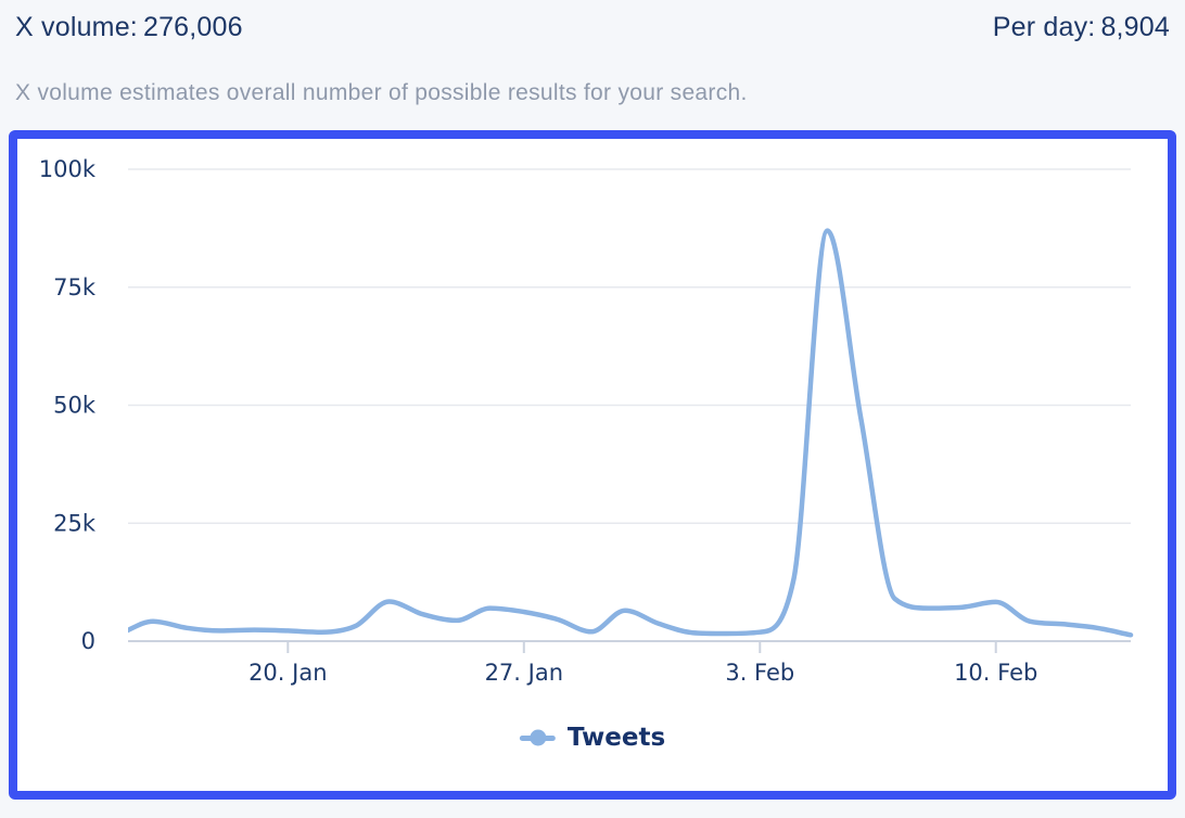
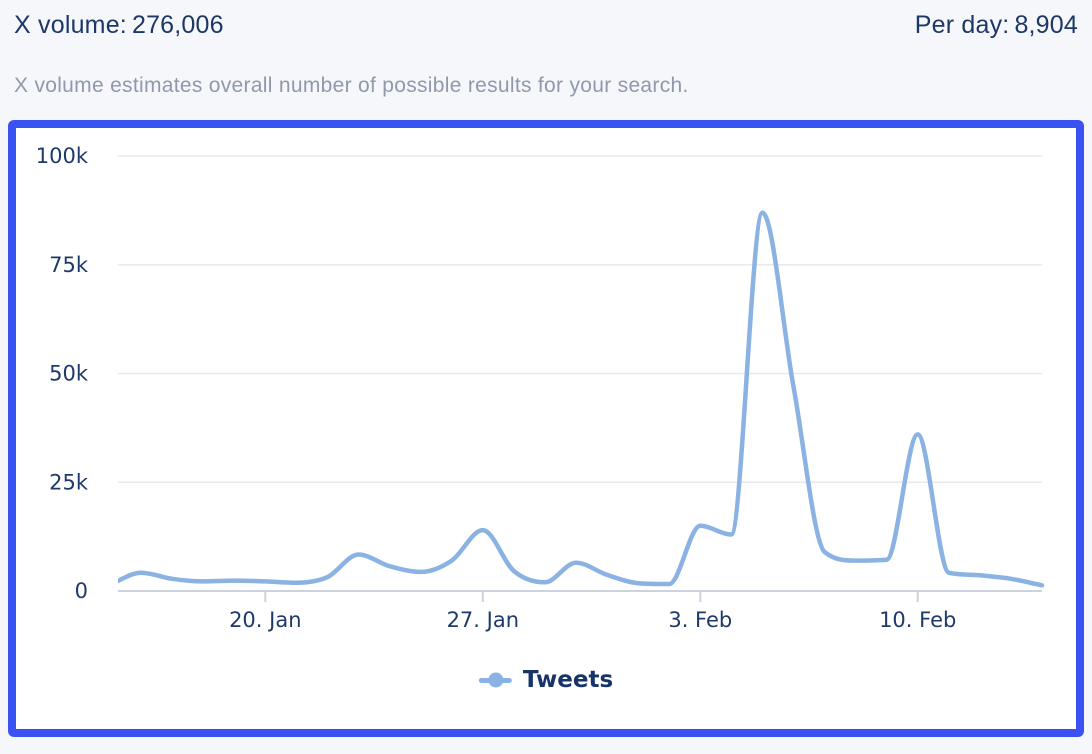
27. Jan: 6k -> 14k
3. Feb: 2k -> 15k
10. Feb: 8k -> 36k
